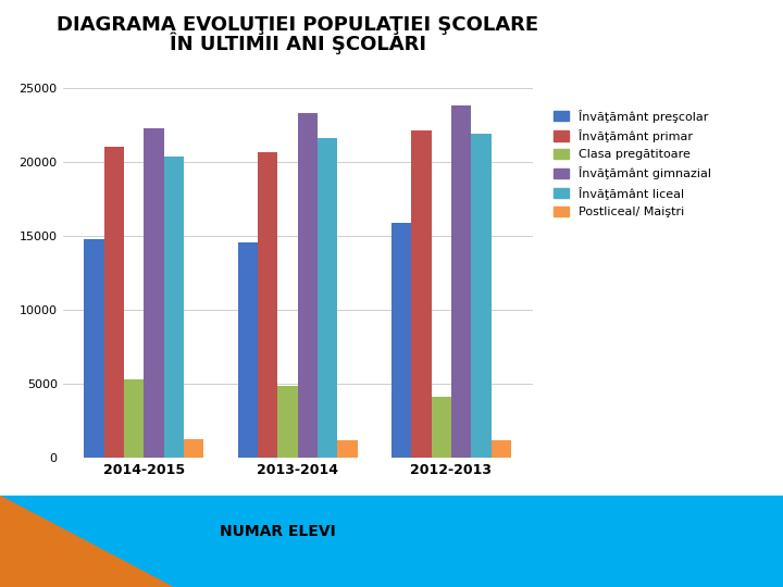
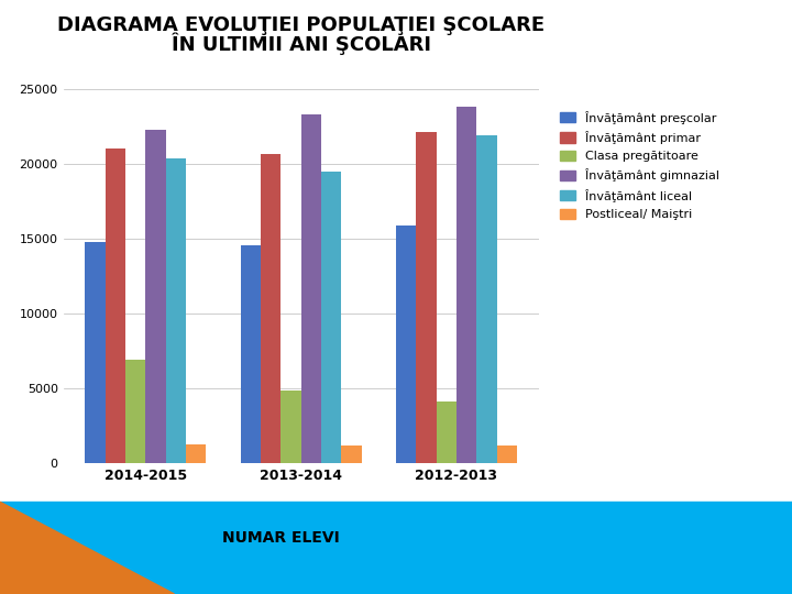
Clasa pregătitoare/2014-2015: 5300 -> 6900
Învăţământ liceal/2013-2014: 21600 -> 19500
